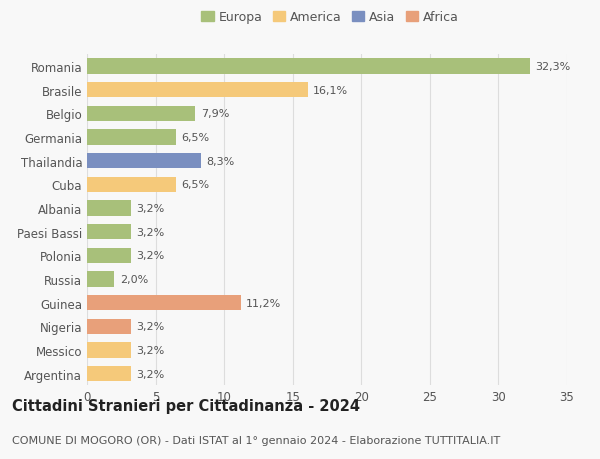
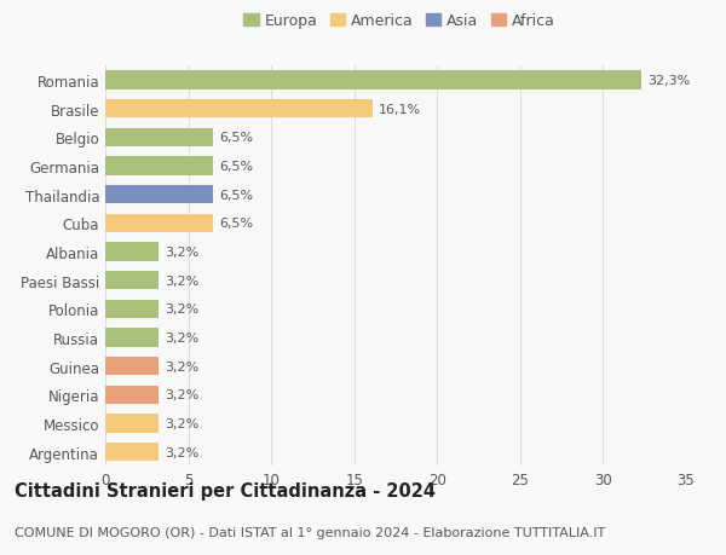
Belgio: 7,9% -> 6,5%
Thailandia: 8,3% -> 6,5%
Russia: 2,0% -> 3,2%
Guinea: 11,2% -> 3,2%
